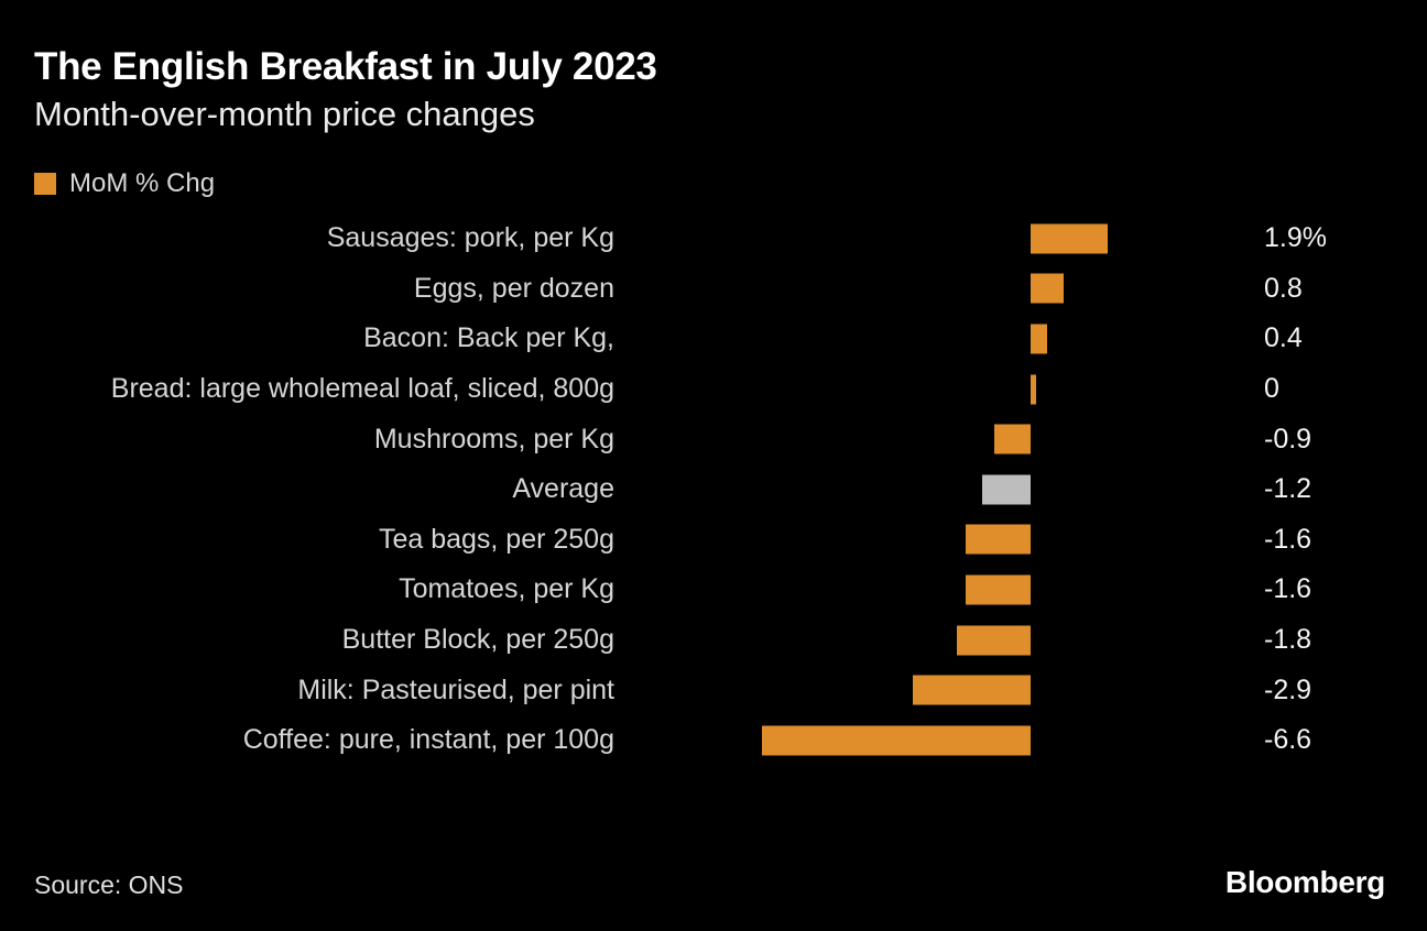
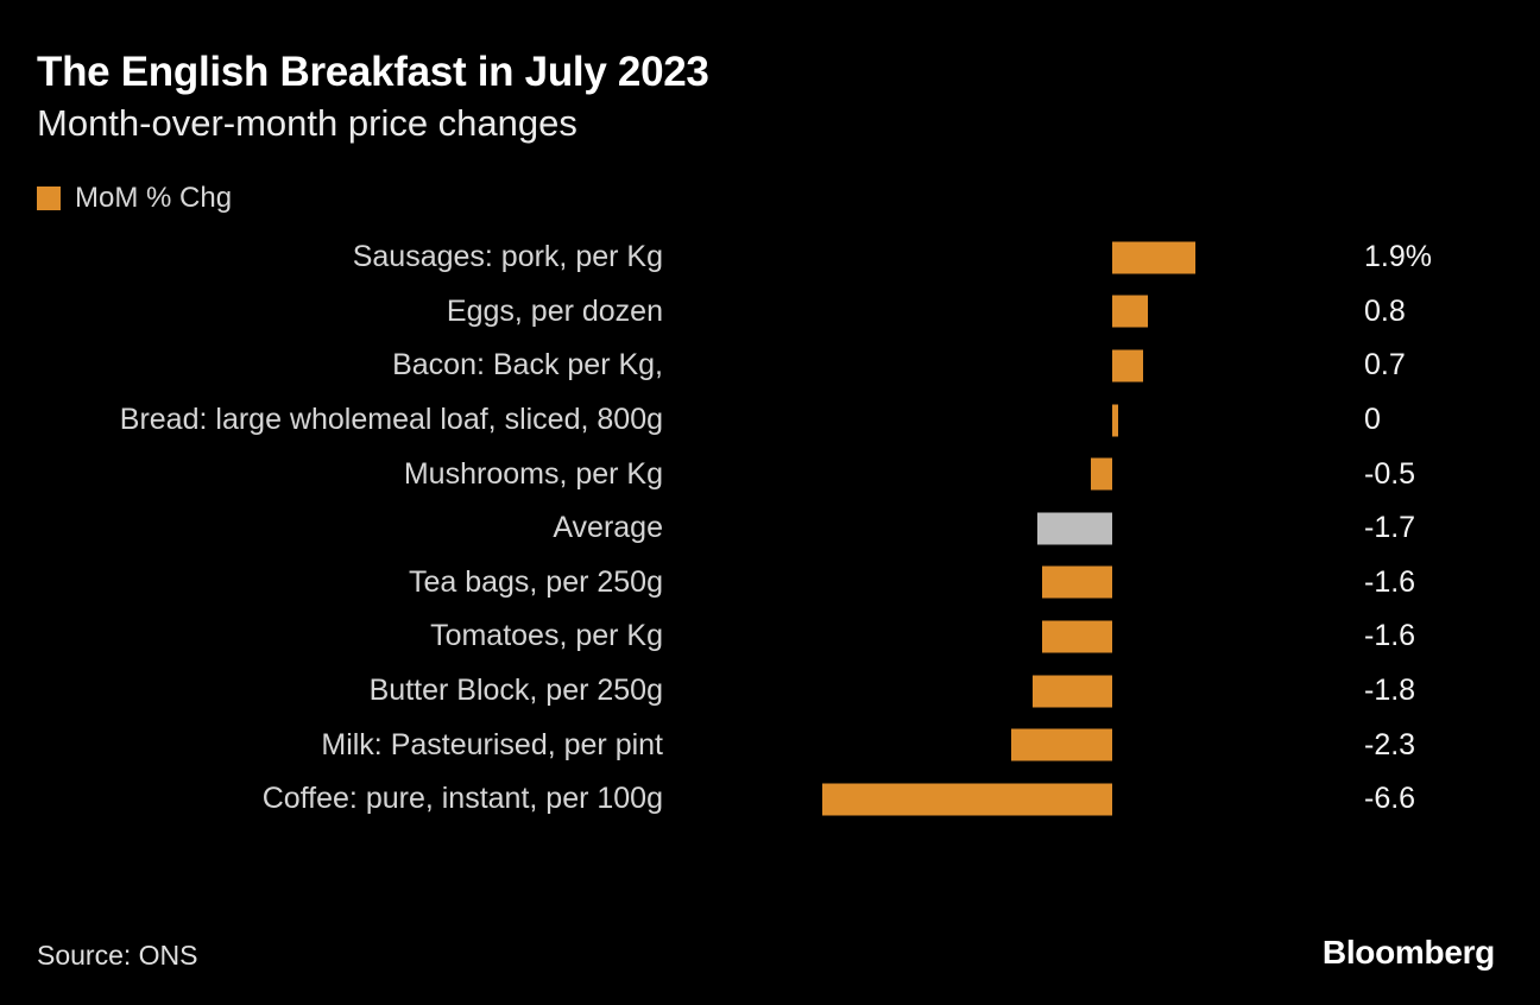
Bacon: Back per Kg,: 0.4 -> 0.7
Mushrooms, per Kg: -0.9 -> -0.5
Average: -1.2 -> -1.7
Milk: Pasteurised, per pint: -2.9 -> -2.3
